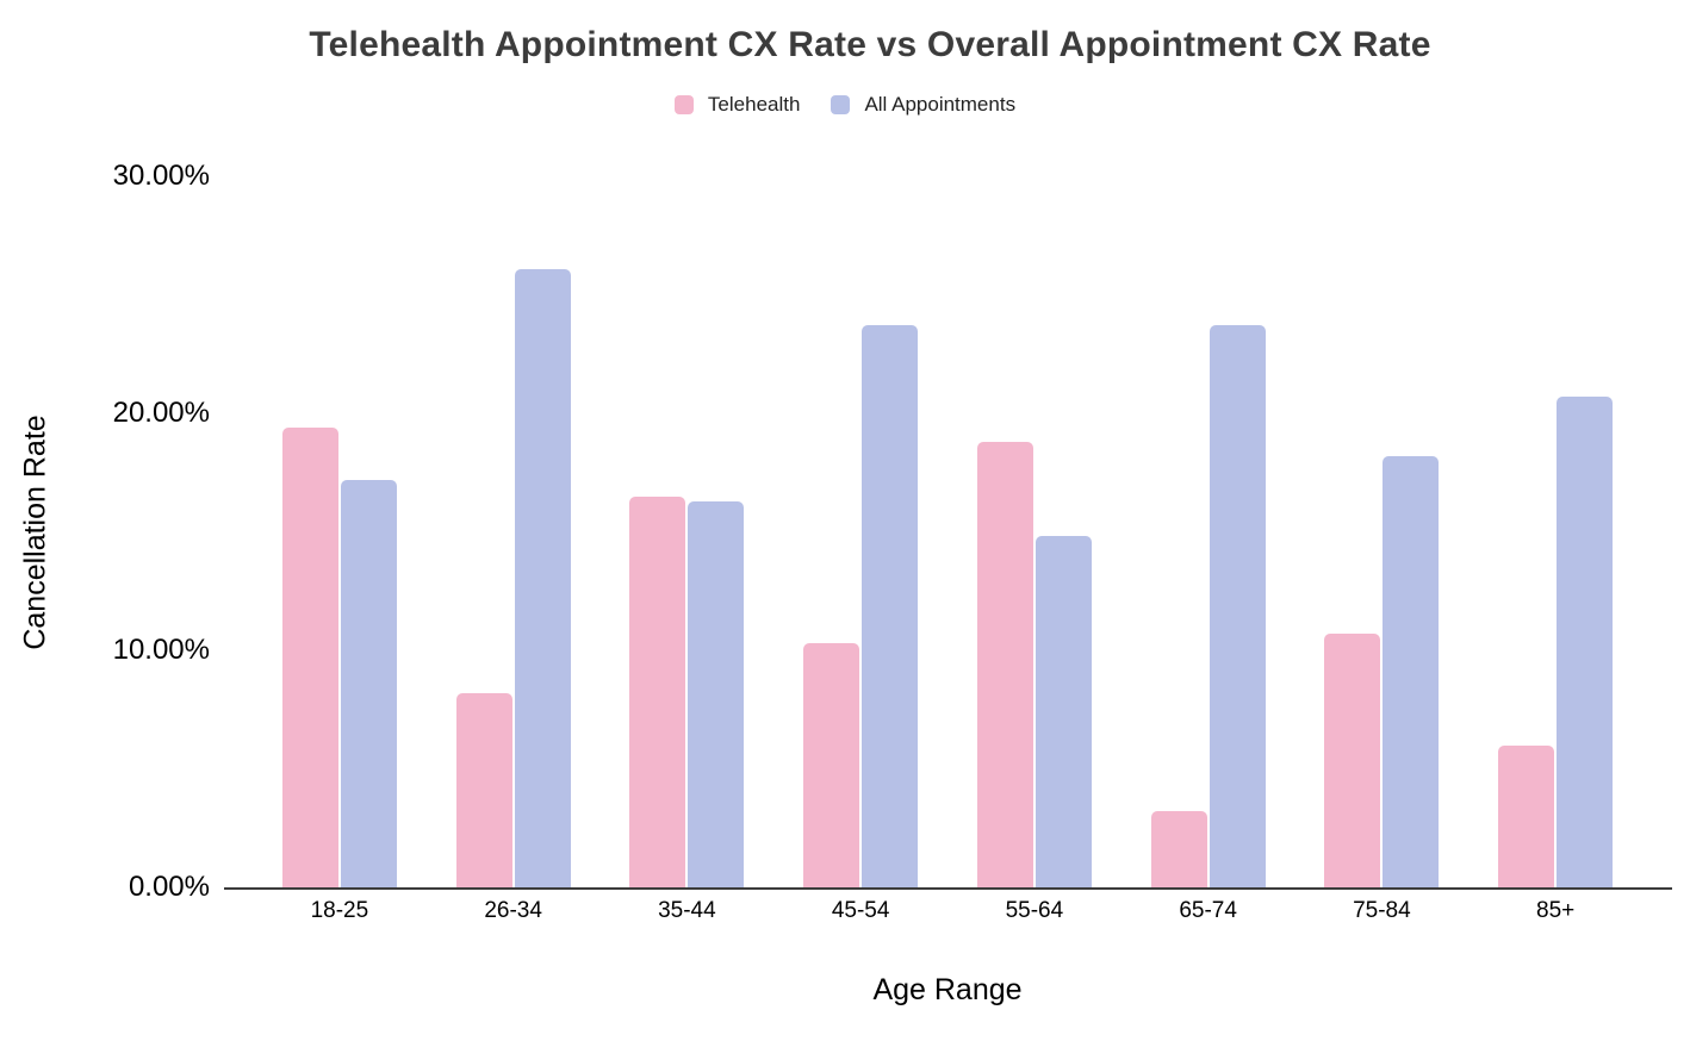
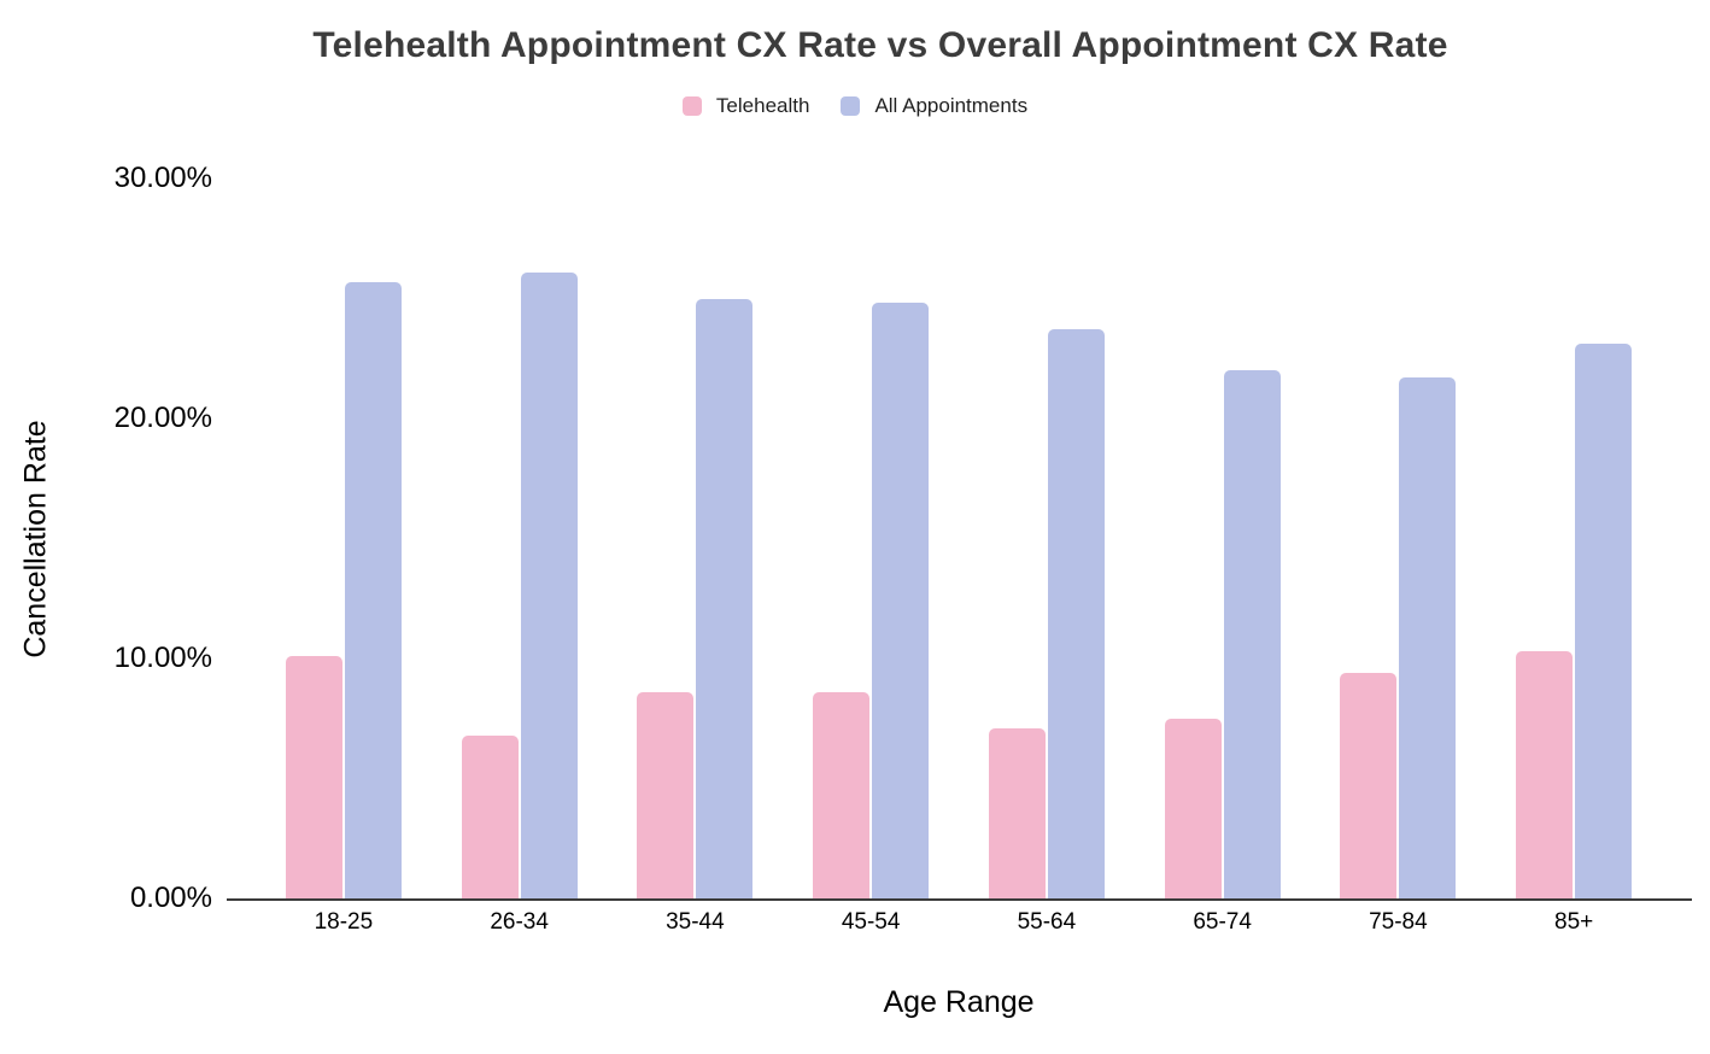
Telehealth/18-25: 19.4% -> 10.1%
All Appointments/18-25: 17.2% -> 25.7%
Telehealth/26-34: 8.2% -> 6.8%
Telehealth/35-44: 16.5% -> 8.6%
All Appointments/35-44: 16.3% -> 25.0%
Telehealth/45-54: 10.3% -> 8.6%
All Appointments/45-54: 23.7% -> 24.8%
Telehealth/55-64: 18.8% -> 7.1%
All Appointments/55-64: 14.8% -> 23.7%
Telehealth/65-74: 3.2% -> 7.5%
All Appointments/65-74: 23.7% -> 22.0%
Telehealth/75-84: 10.7% -> 9.4%
All Appointments/75-84: 18.2% -> 21.7%
Telehealth/85+: 6.0% -> 10.3%
All Appointments/85+: 20.7% -> 23.1%
